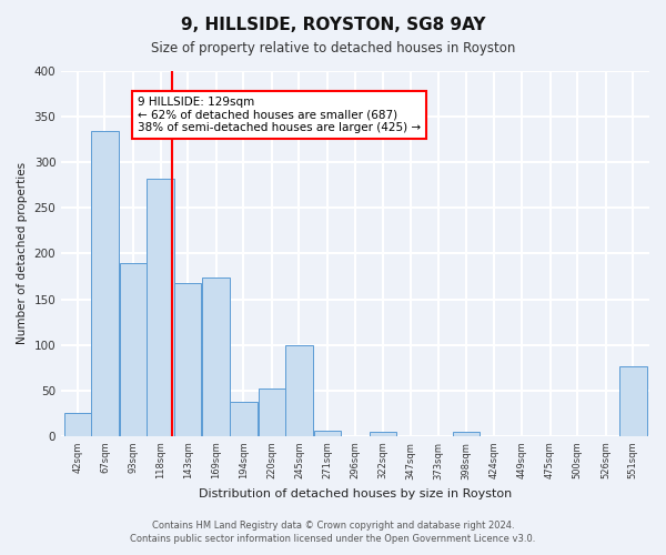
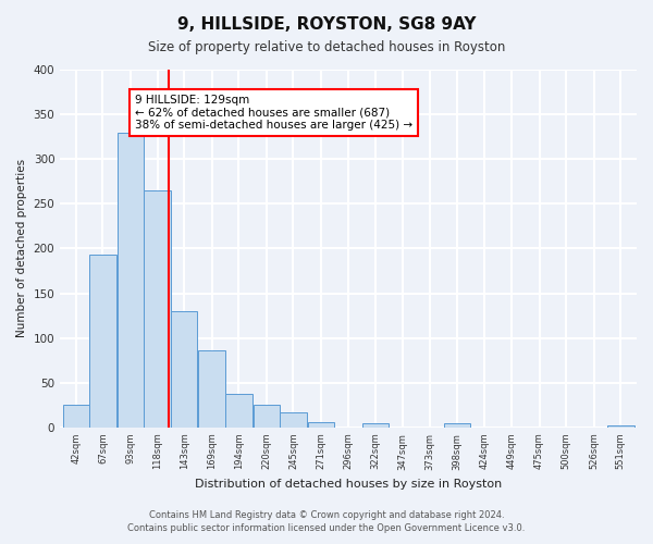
67sqm: 334 -> 193
93sqm: 190 -> 330
118sqm: 282 -> 265
143sqm: 168 -> 130
169sqm: 174 -> 86
220sqm: 52 -> 25
245sqm: 100 -> 17
551sqm: 76 -> 2
